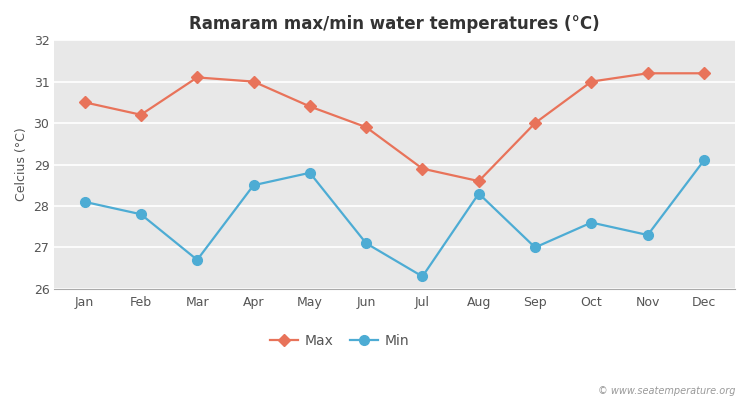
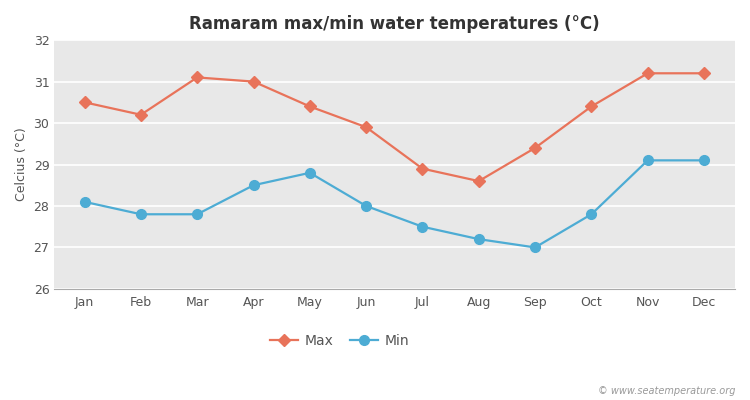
Min/Mar: 26.7 -> 27.8
Min/Jun: 27.1 -> 28.0
Min/Jul: 26.3 -> 27.5
Min/Aug: 28.3 -> 27.2
Max/Sep: 30.0 -> 29.4
Max/Oct: 31.0 -> 30.4
Min/Oct: 27.6 -> 27.8
Min/Nov: 27.3 -> 29.1
